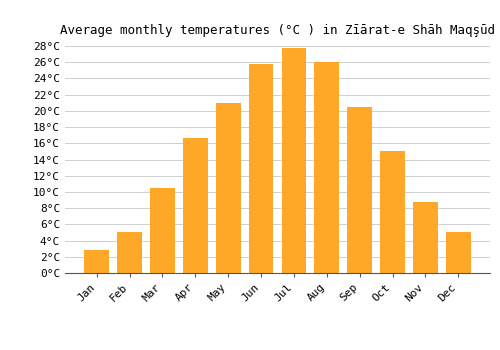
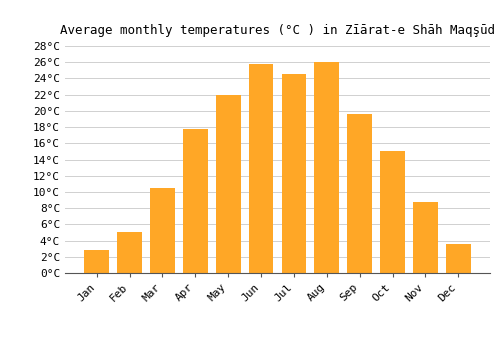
Apr: 16.7°C -> 17.8°C
May: 21.0°C -> 22.0°C
Jul: 27.7°C -> 24.6°C
Sep: 20.5°C -> 19.6°C
Dec: 5.0°C -> 3.6°C
